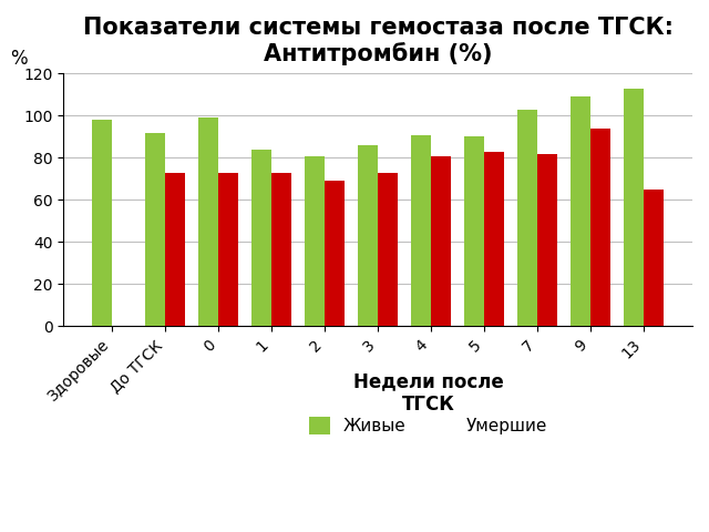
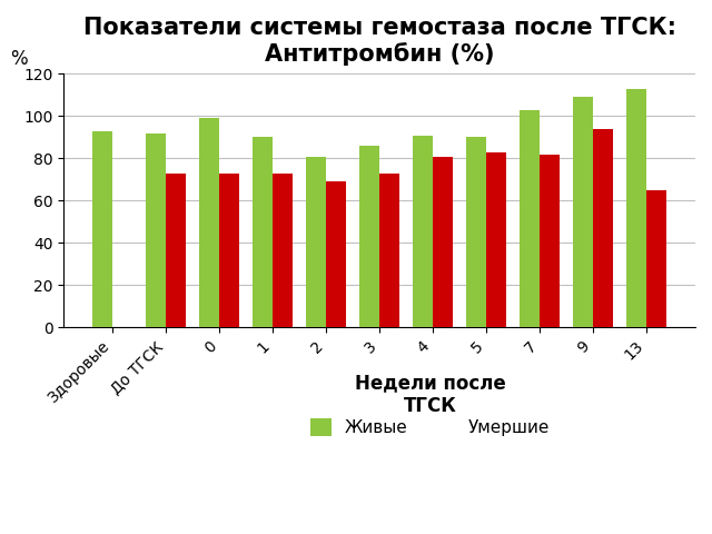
Живые/Здоровые: 98 -> 93
Живые/1: 84 -> 90
